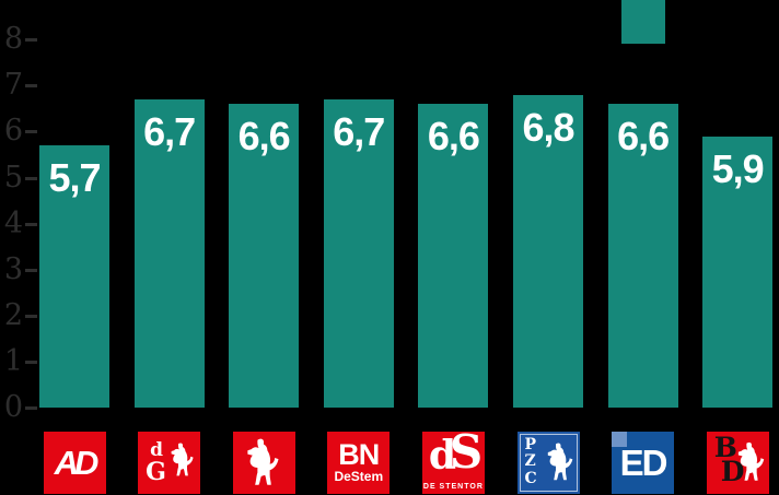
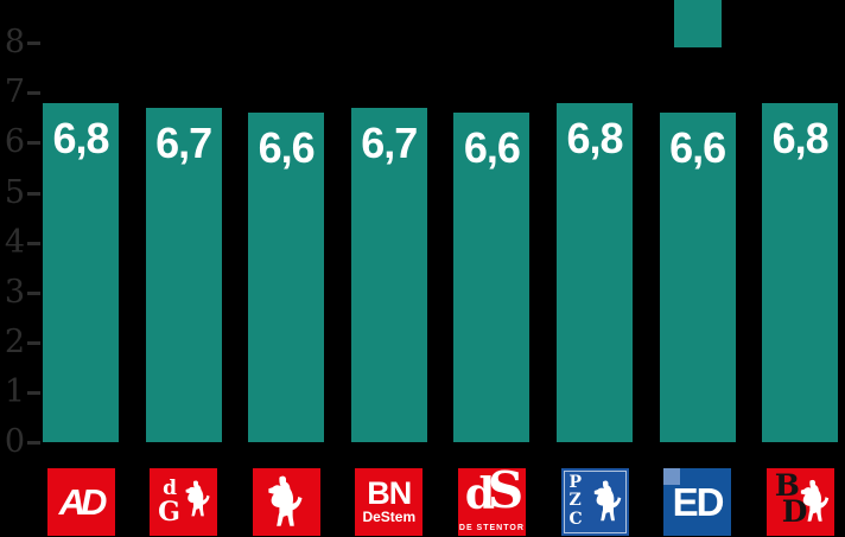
AD: 5,7 -> 6,8
BD: 5,9 -> 6,8
